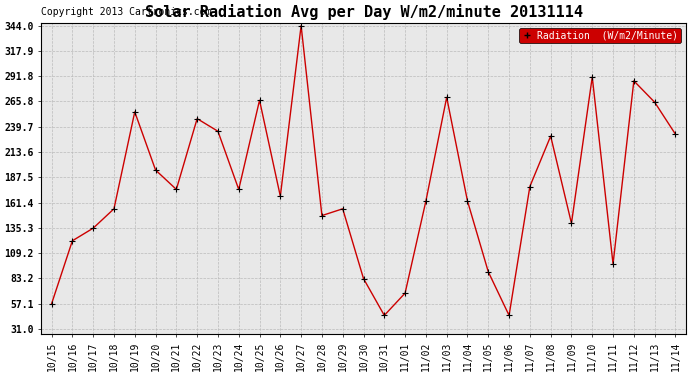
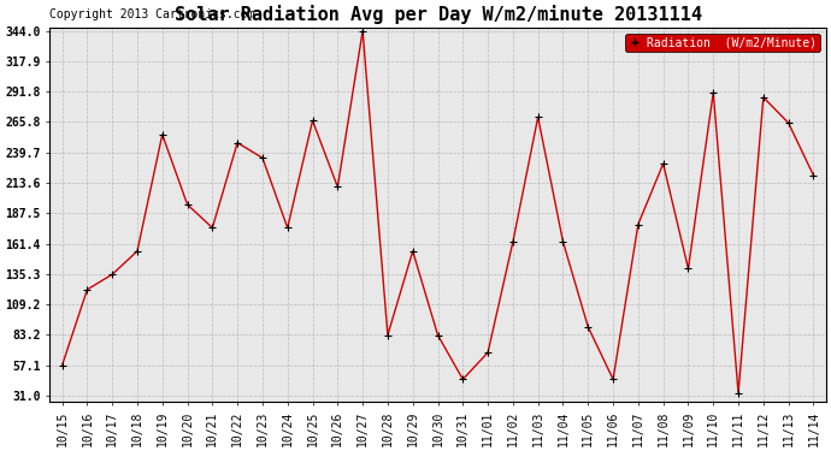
10/26: 168 -> 210
10/28: 148 -> 83
11/11: 98 -> 33
11/14: 232 -> 220
